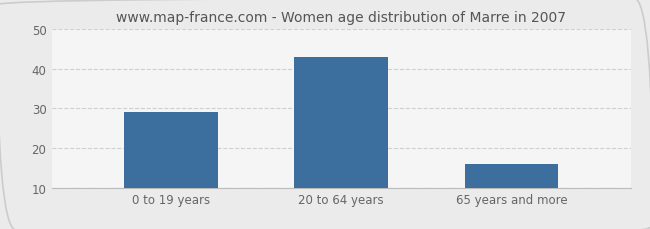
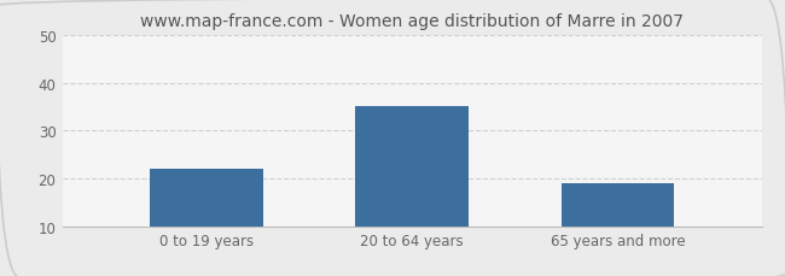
0 to 19 years: 29 -> 22
20 to 64 years: 43 -> 35
65 years and more: 16 -> 19
